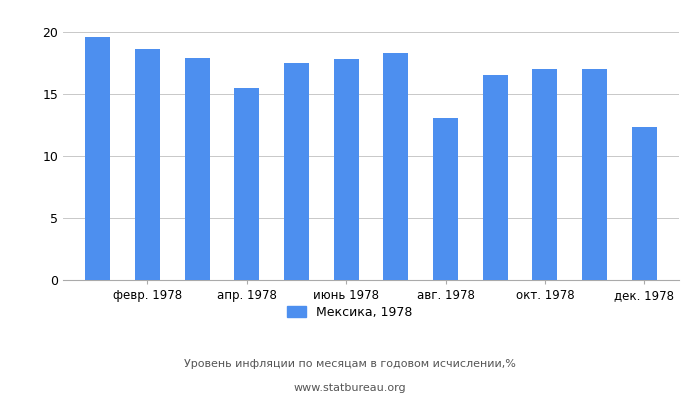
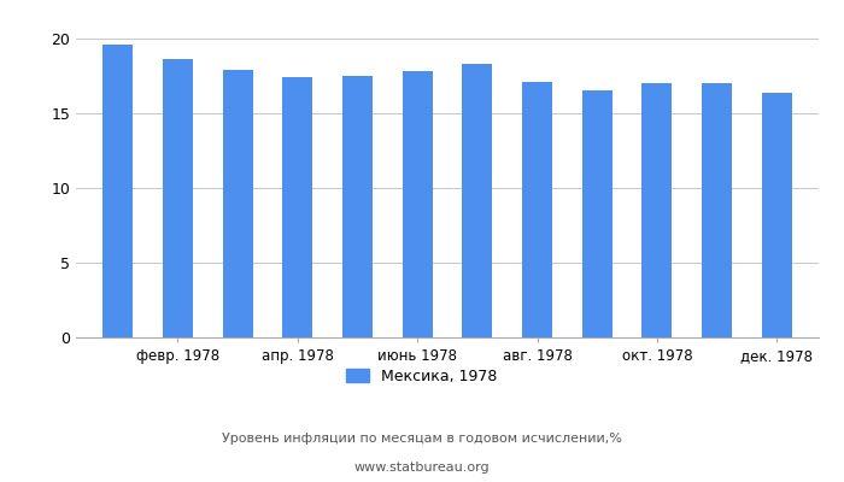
апр. 1978: 15.5 -> 17.4
авг. 1978: 13.1 -> 17.1
дек. 1978: 12.3 -> 16.4
